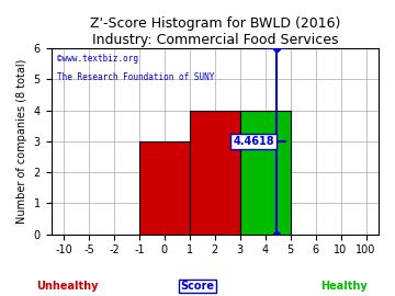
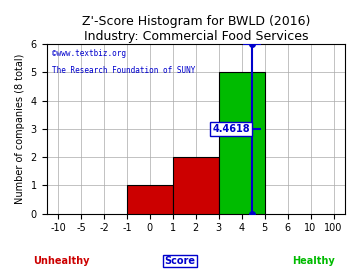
0: 3 -> 1
2: 4 -> 2
4: 4 -> 5
